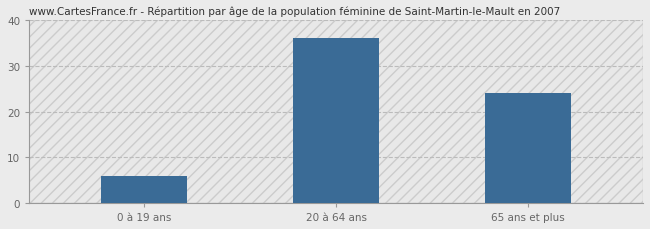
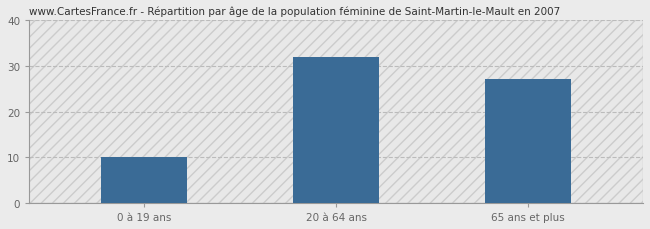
0 à 19 ans: 6 -> 10
20 à 64 ans: 36 -> 32
65 ans et plus: 24 -> 27
